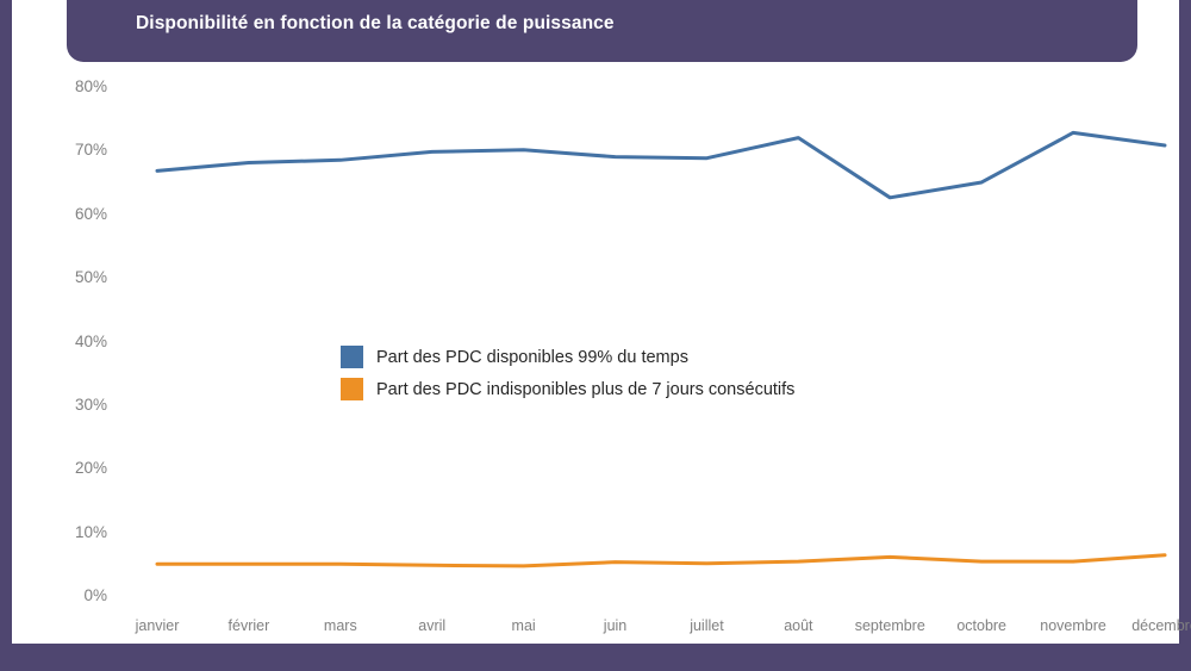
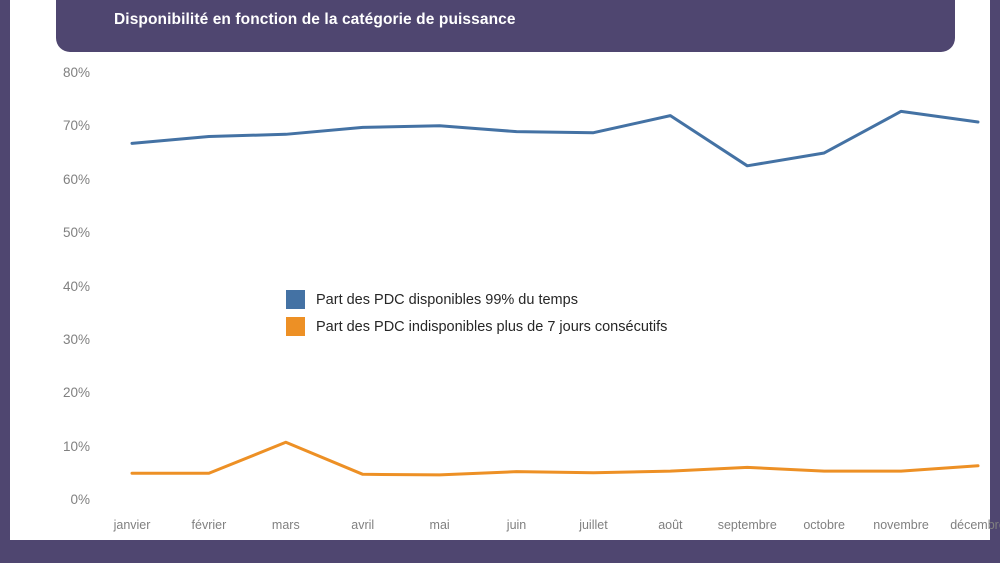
Part des PDC indisponibles plus de 7 jours consécutifs/mars: 5% -> 11%
